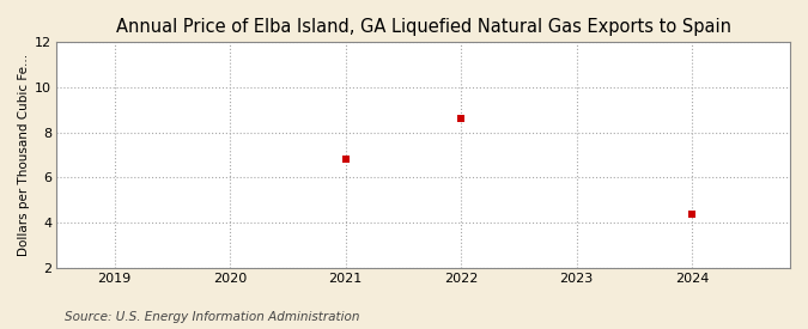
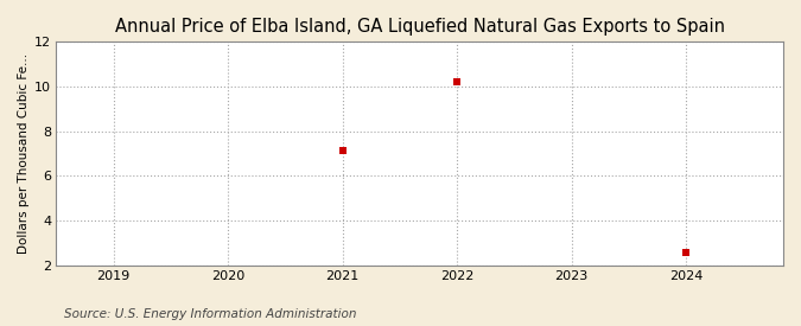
2021: 6.8 -> 7.2
2022: 8.6 -> 10.2
2024: 4.4 -> 2.5
